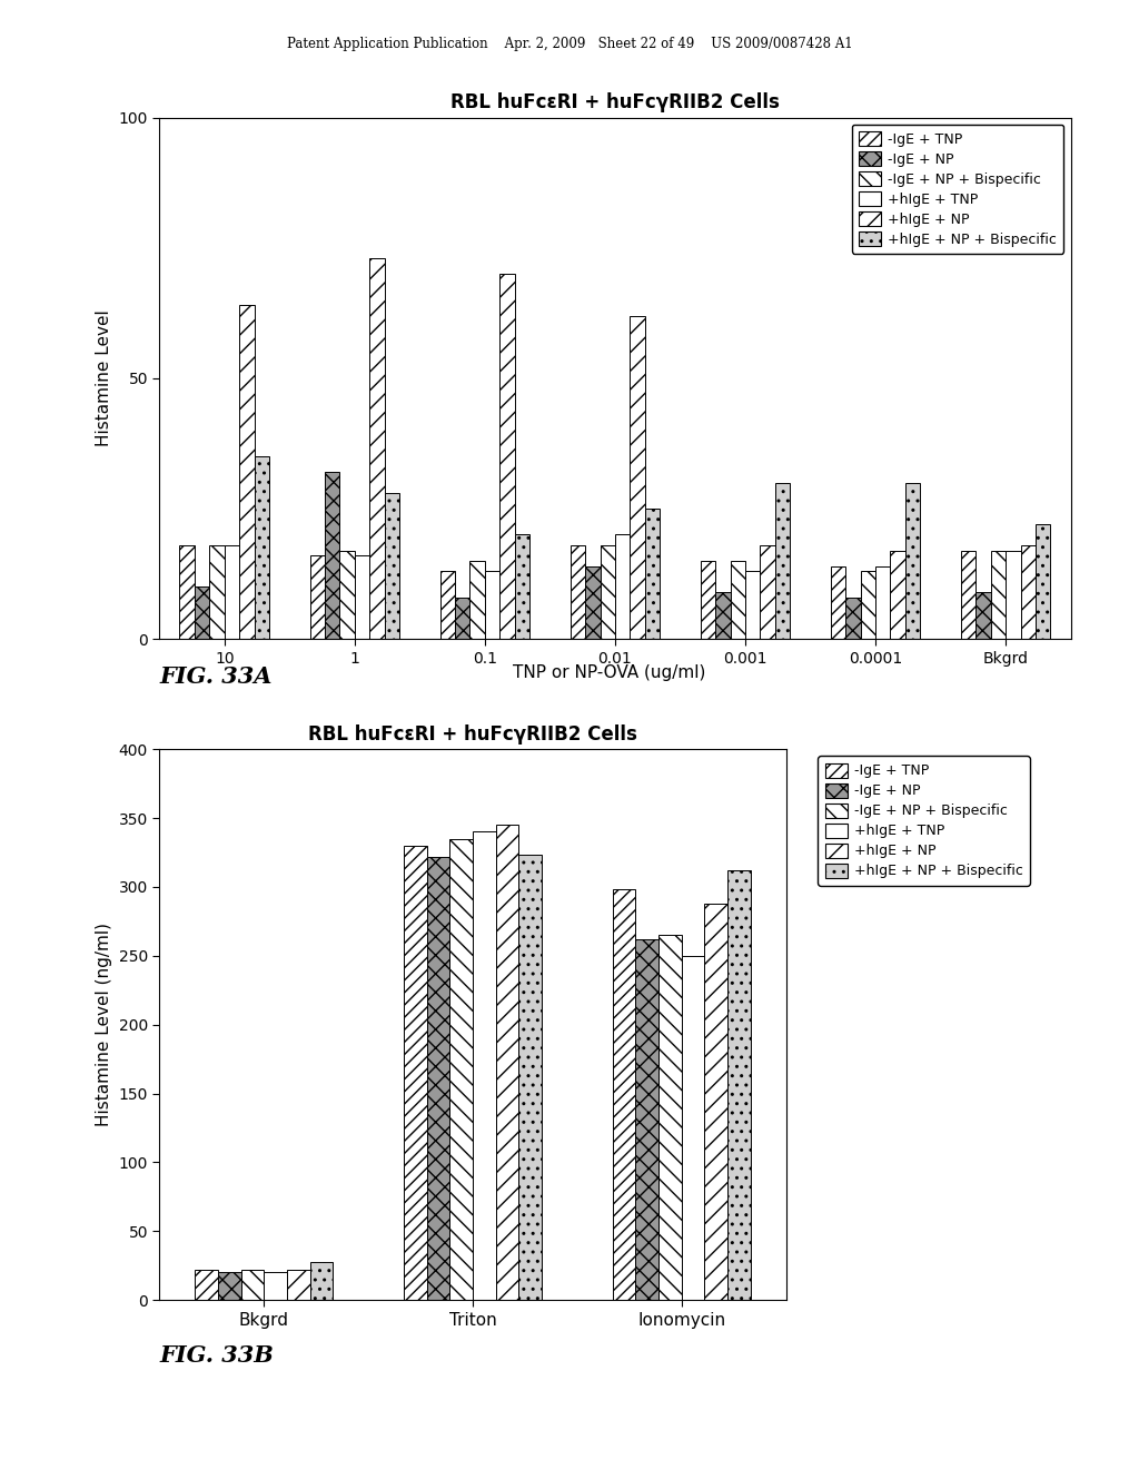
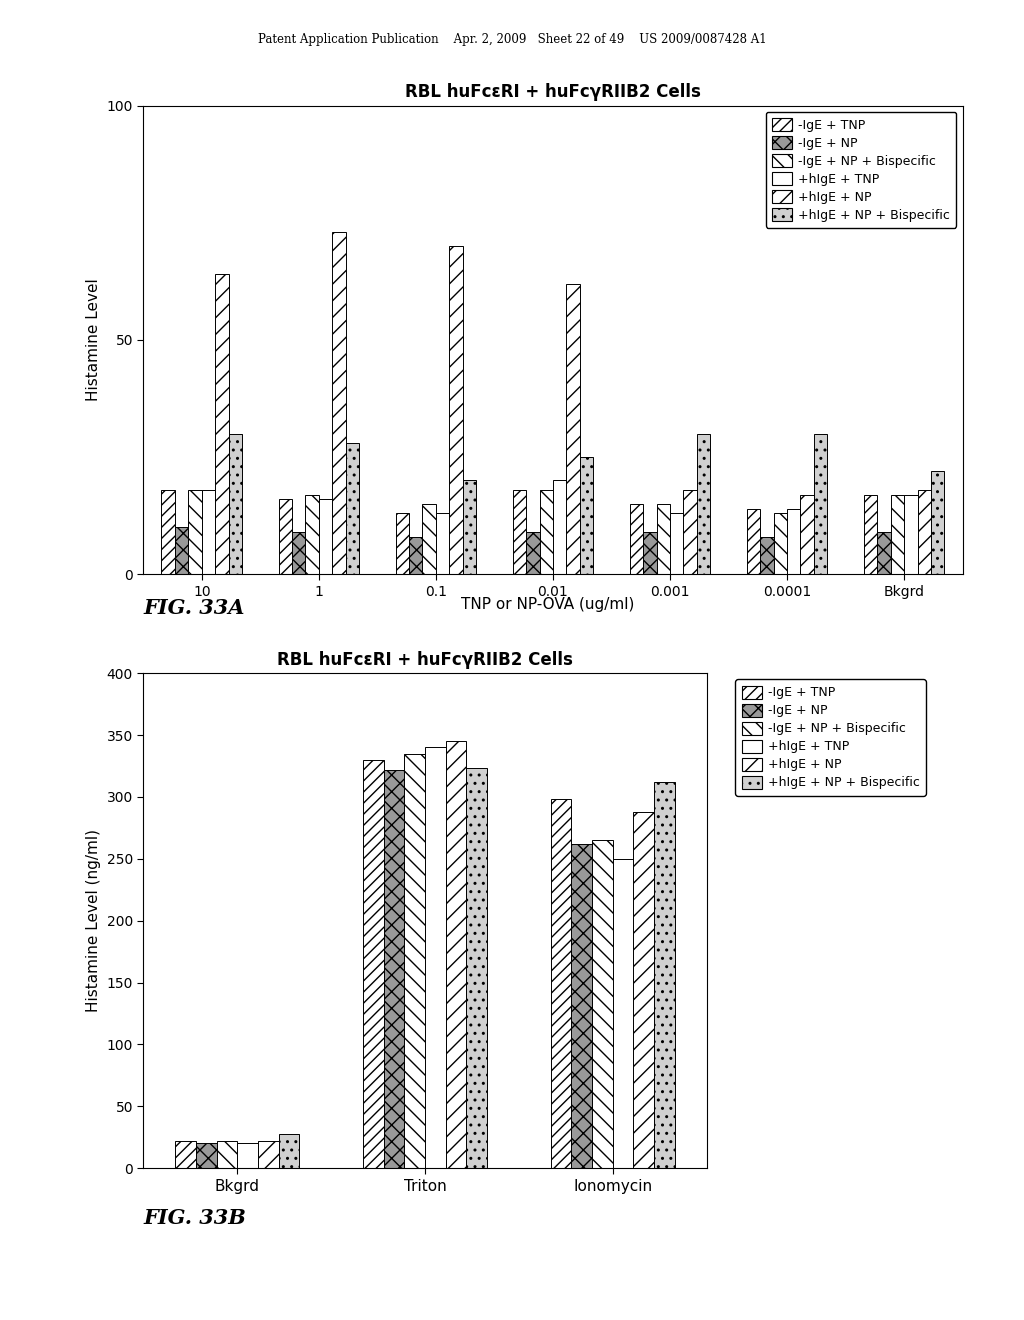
+hIgE + NP + Bispecific/10: 35 -> 30
-IgE + NP/1: 32 -> 9
-IgE + NP/0.01: 14 -> 9
